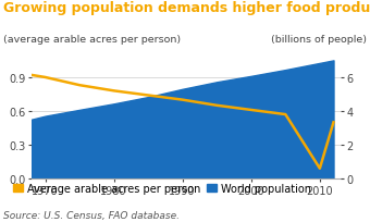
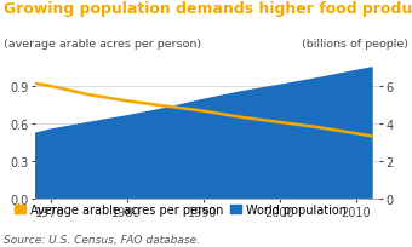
Average arable acres per person/2010: 0.09 -> 0.52
